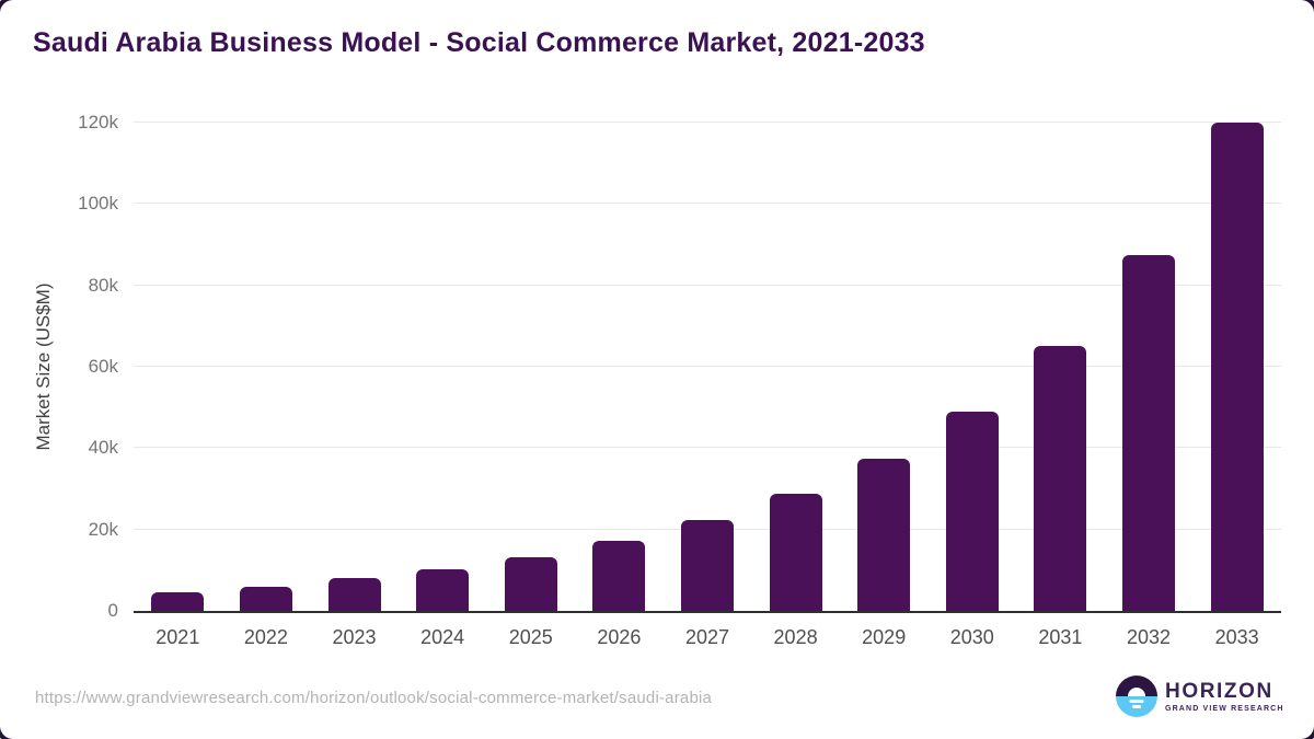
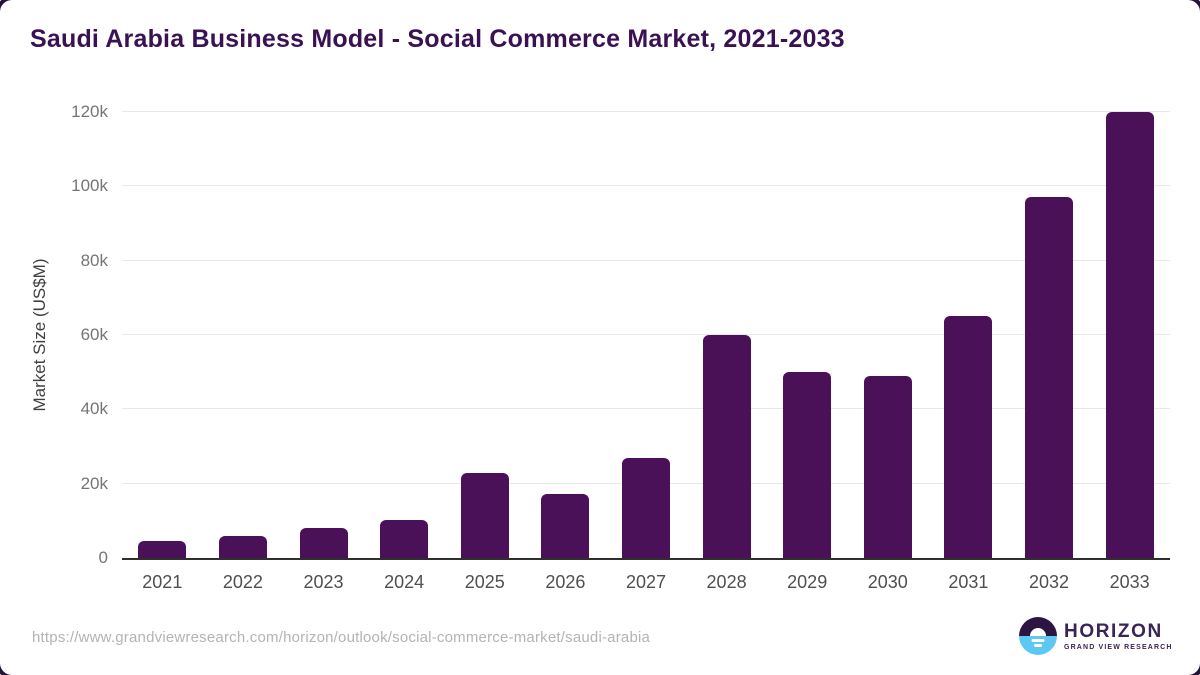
2025: 13k -> 23k
2027: 22k -> 27k
2028: 29k -> 60k
2029: 38k -> 50k
2032: 88k -> 97k
